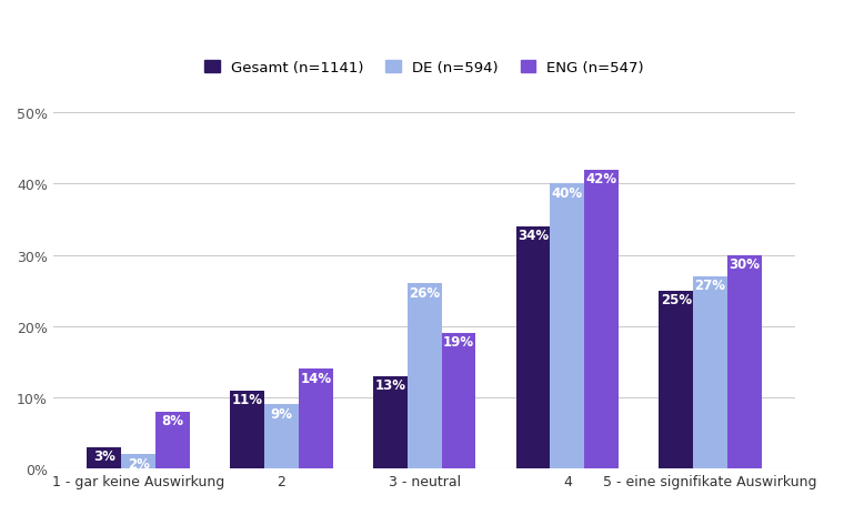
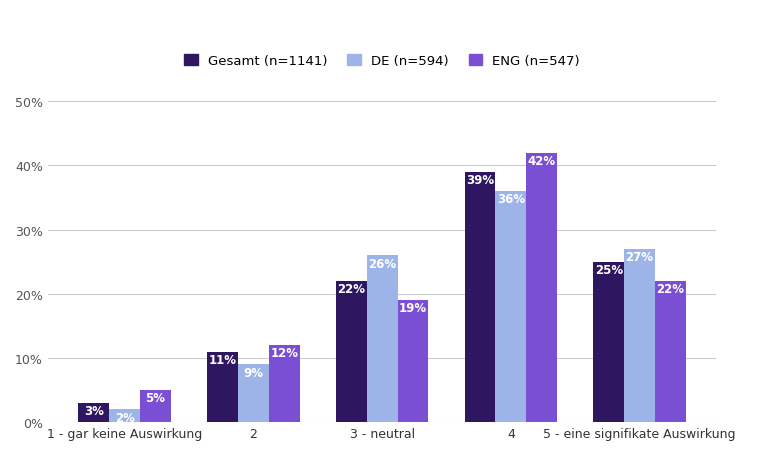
ENG (n=547)/1 - gar keine Auswirkung: 8% -> 5%
ENG (n=547)/2: 14% -> 12%
Gesamt (n=1141)/3 - neutral: 13% -> 22%
Gesamt (n=1141)/4: 34% -> 39%
DE (n=594)/4: 40% -> 36%
ENG (n=547)/5 - eine signifikate Auswirkung: 30% -> 22%
